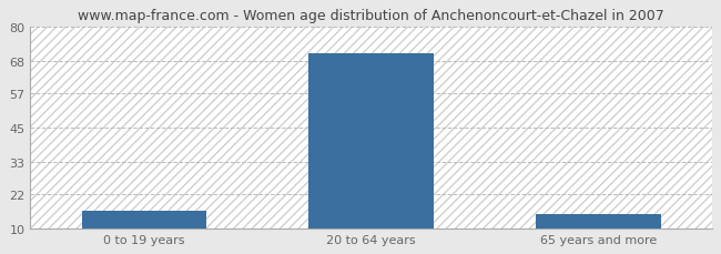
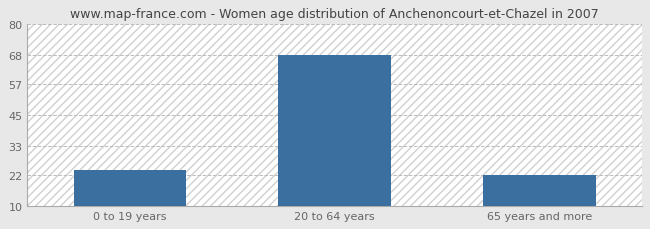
0 to 19 years: 16 -> 24
20 to 64 years: 71 -> 68
65 years and more: 15 -> 22
